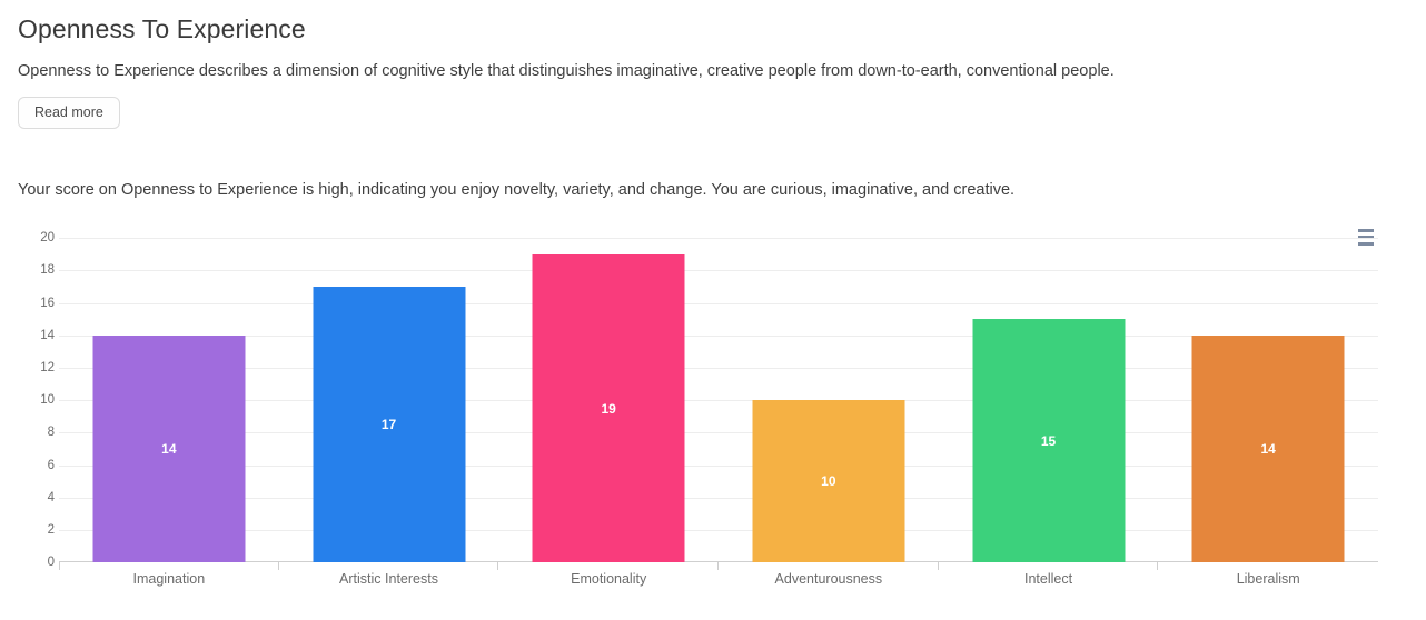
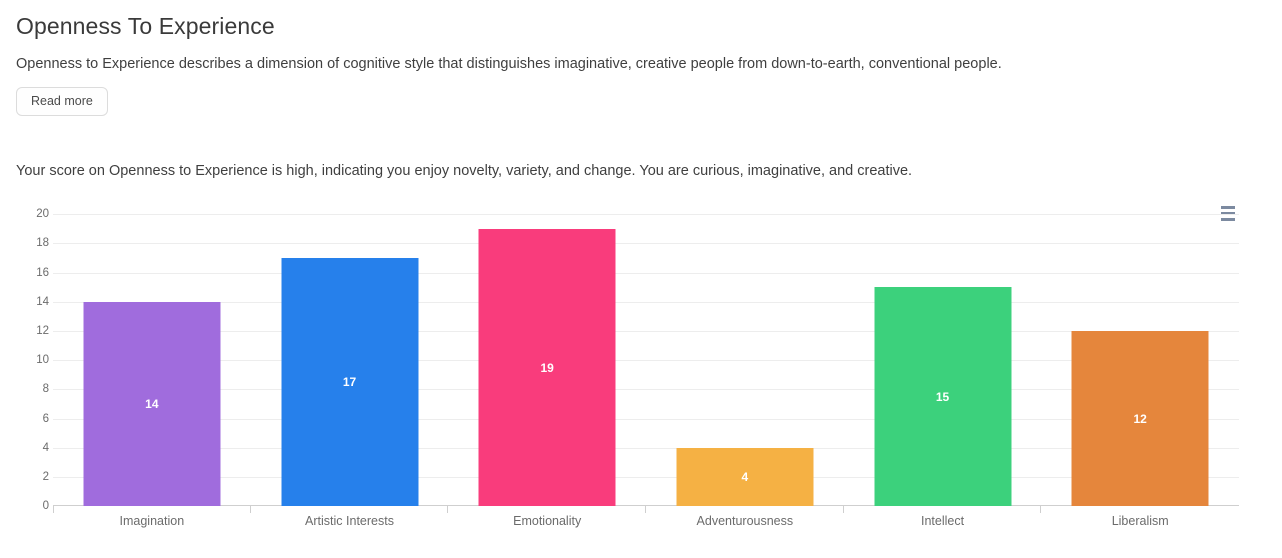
Adventurousness: 10 -> 4
Liberalism: 14 -> 12
